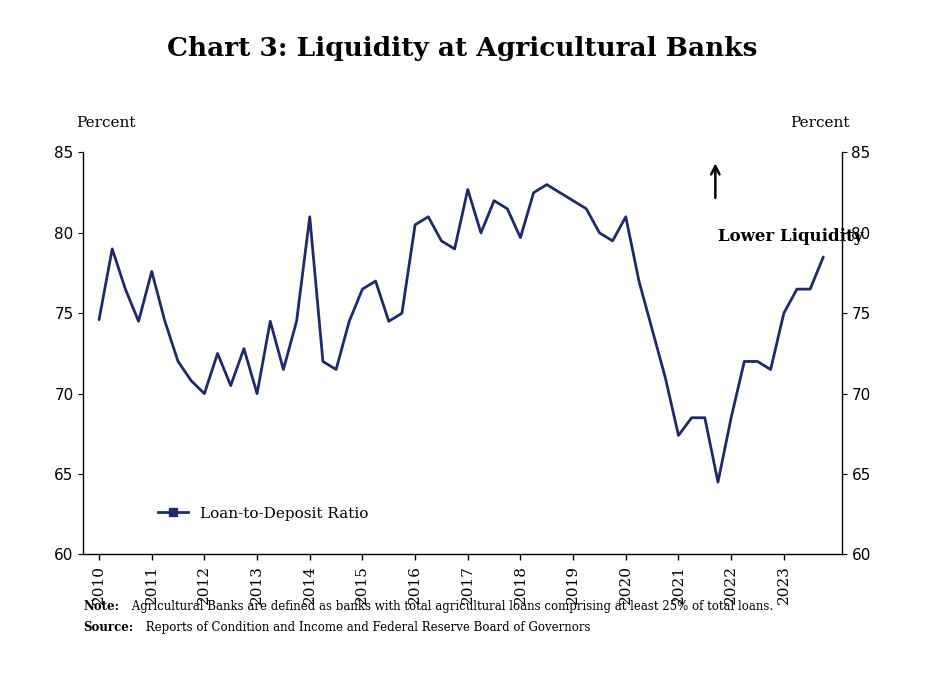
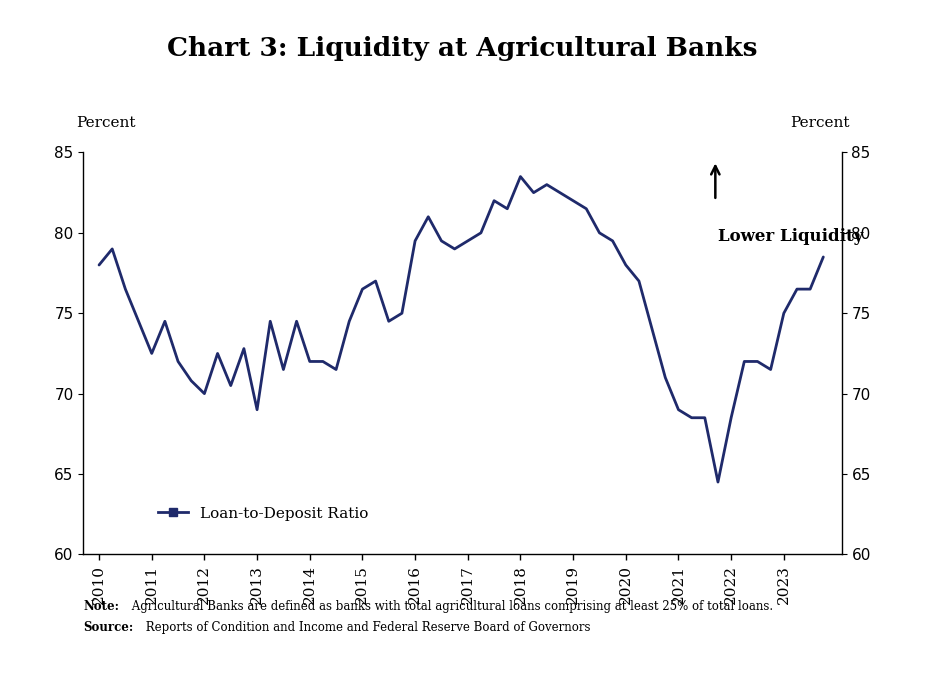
2010: 74.6 -> 78.0
2011: 77.6 -> 72.5
2013: 70.0 -> 69.0
2014: 81.0 -> 72.0
2016: 80.5 -> 79.5
2017: 82.7 -> 79.5
2018: 79.7 -> 83.5
2020: 81.0 -> 78.0
2021: 67.4 -> 69.0
